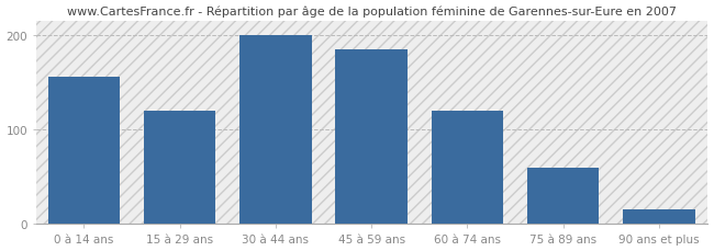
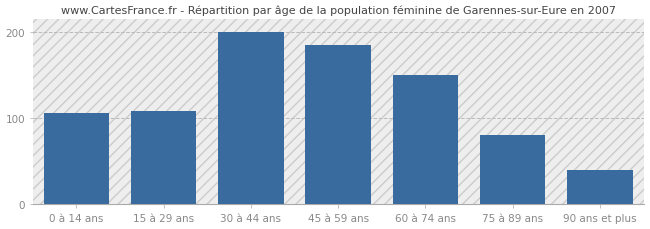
0 à 14 ans: 155 -> 106
15 à 29 ans: 120 -> 108
60 à 74 ans: 120 -> 150
75 à 89 ans: 60 -> 80
90 ans et plus: 15 -> 40
